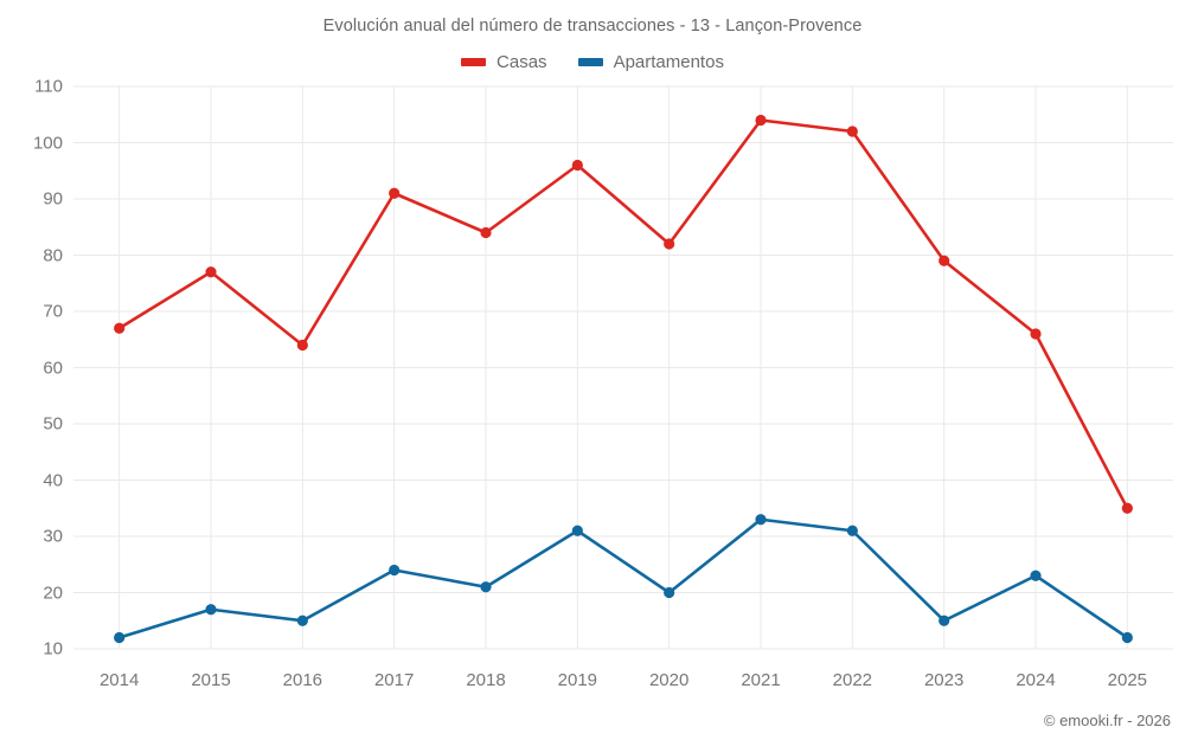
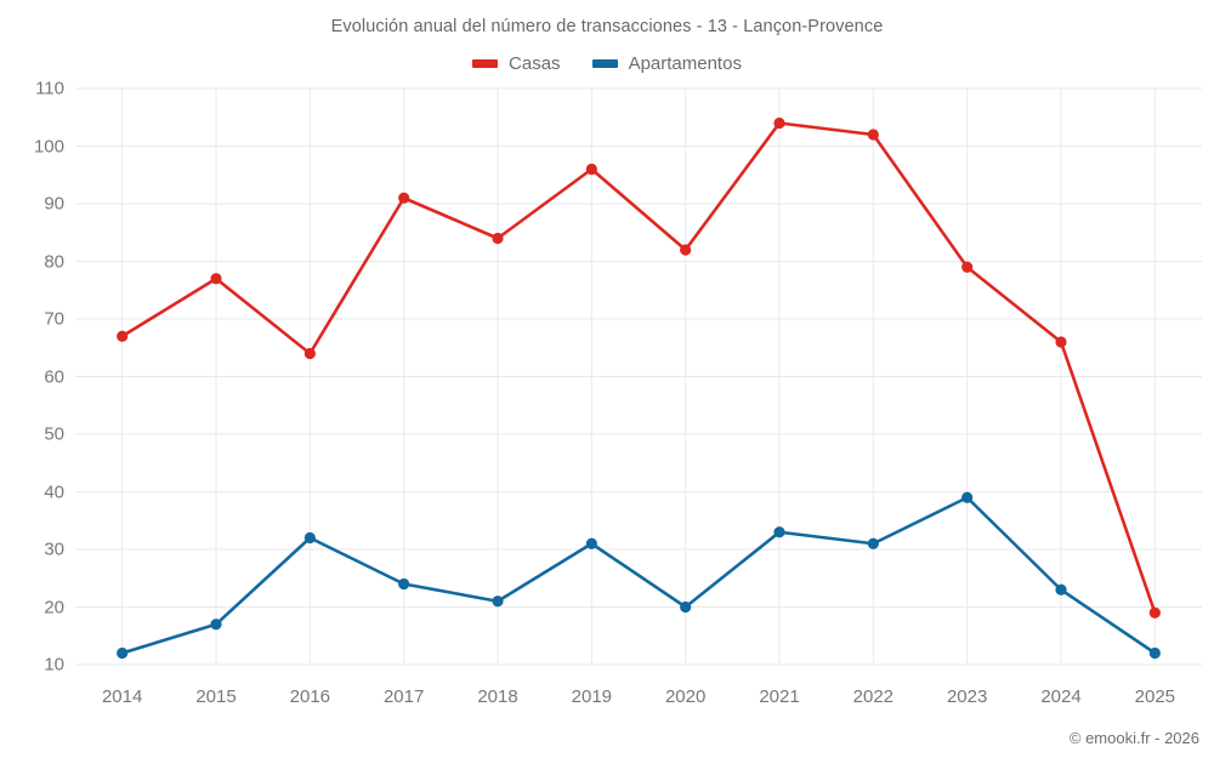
Apartamentos/2016: 15 -> 32
Apartamentos/2023: 15 -> 39
Casas/2025: 35 -> 19
